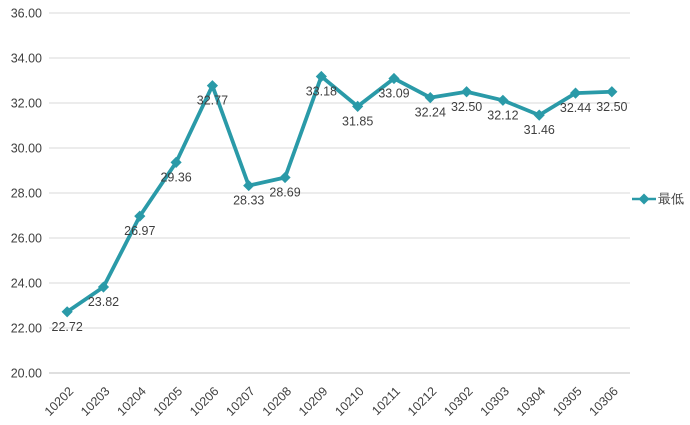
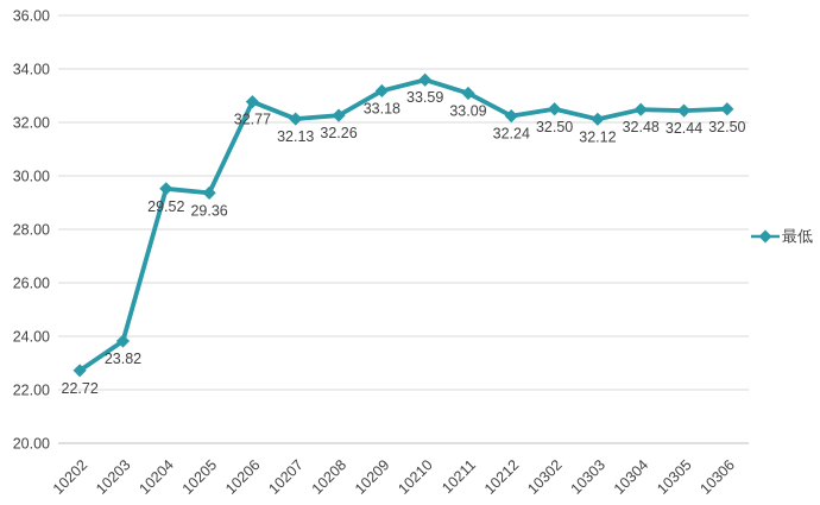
10204: 26.97 -> 29.52
10207: 28.33 -> 32.13
10208: 28.69 -> 32.26
10210: 31.85 -> 33.59
10304: 31.46 -> 32.48
